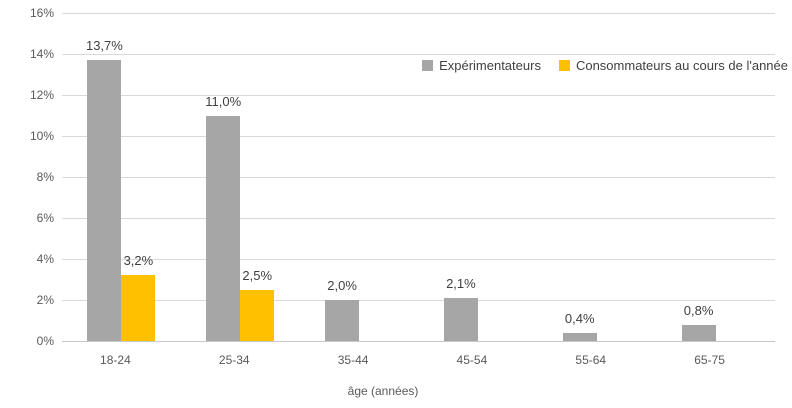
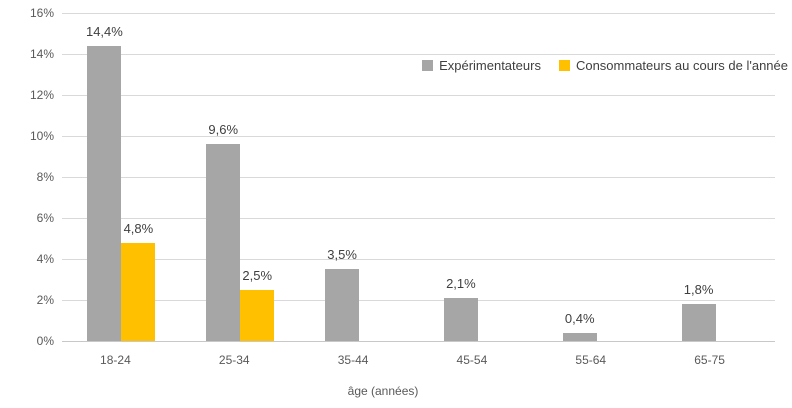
Expérimentateurs/18-24: 13,7% -> 14,4%
Consommateurs au cours de l'année/18-24: 3,2% -> 4,8%
Expérimentateurs/25-34: 11,0% -> 9,6%
Expérimentateurs/35-44: 2,0% -> 3,5%
Expérimentateurs/65-75: 0,8% -> 1,8%
